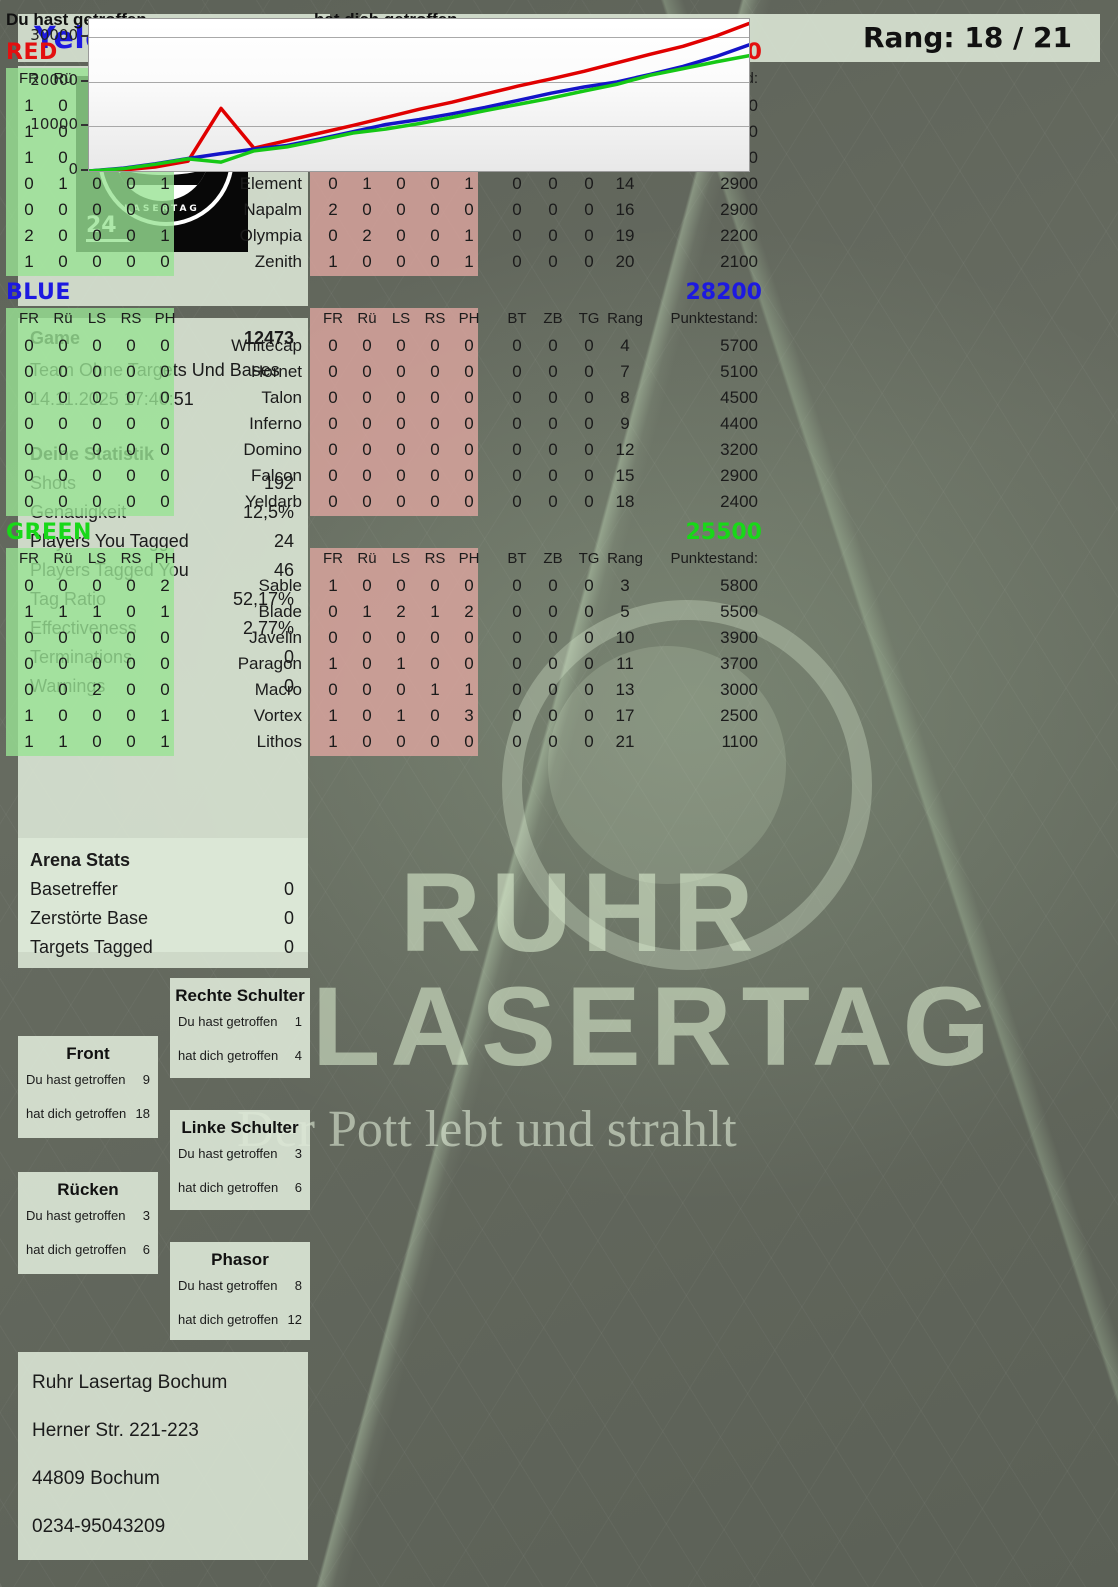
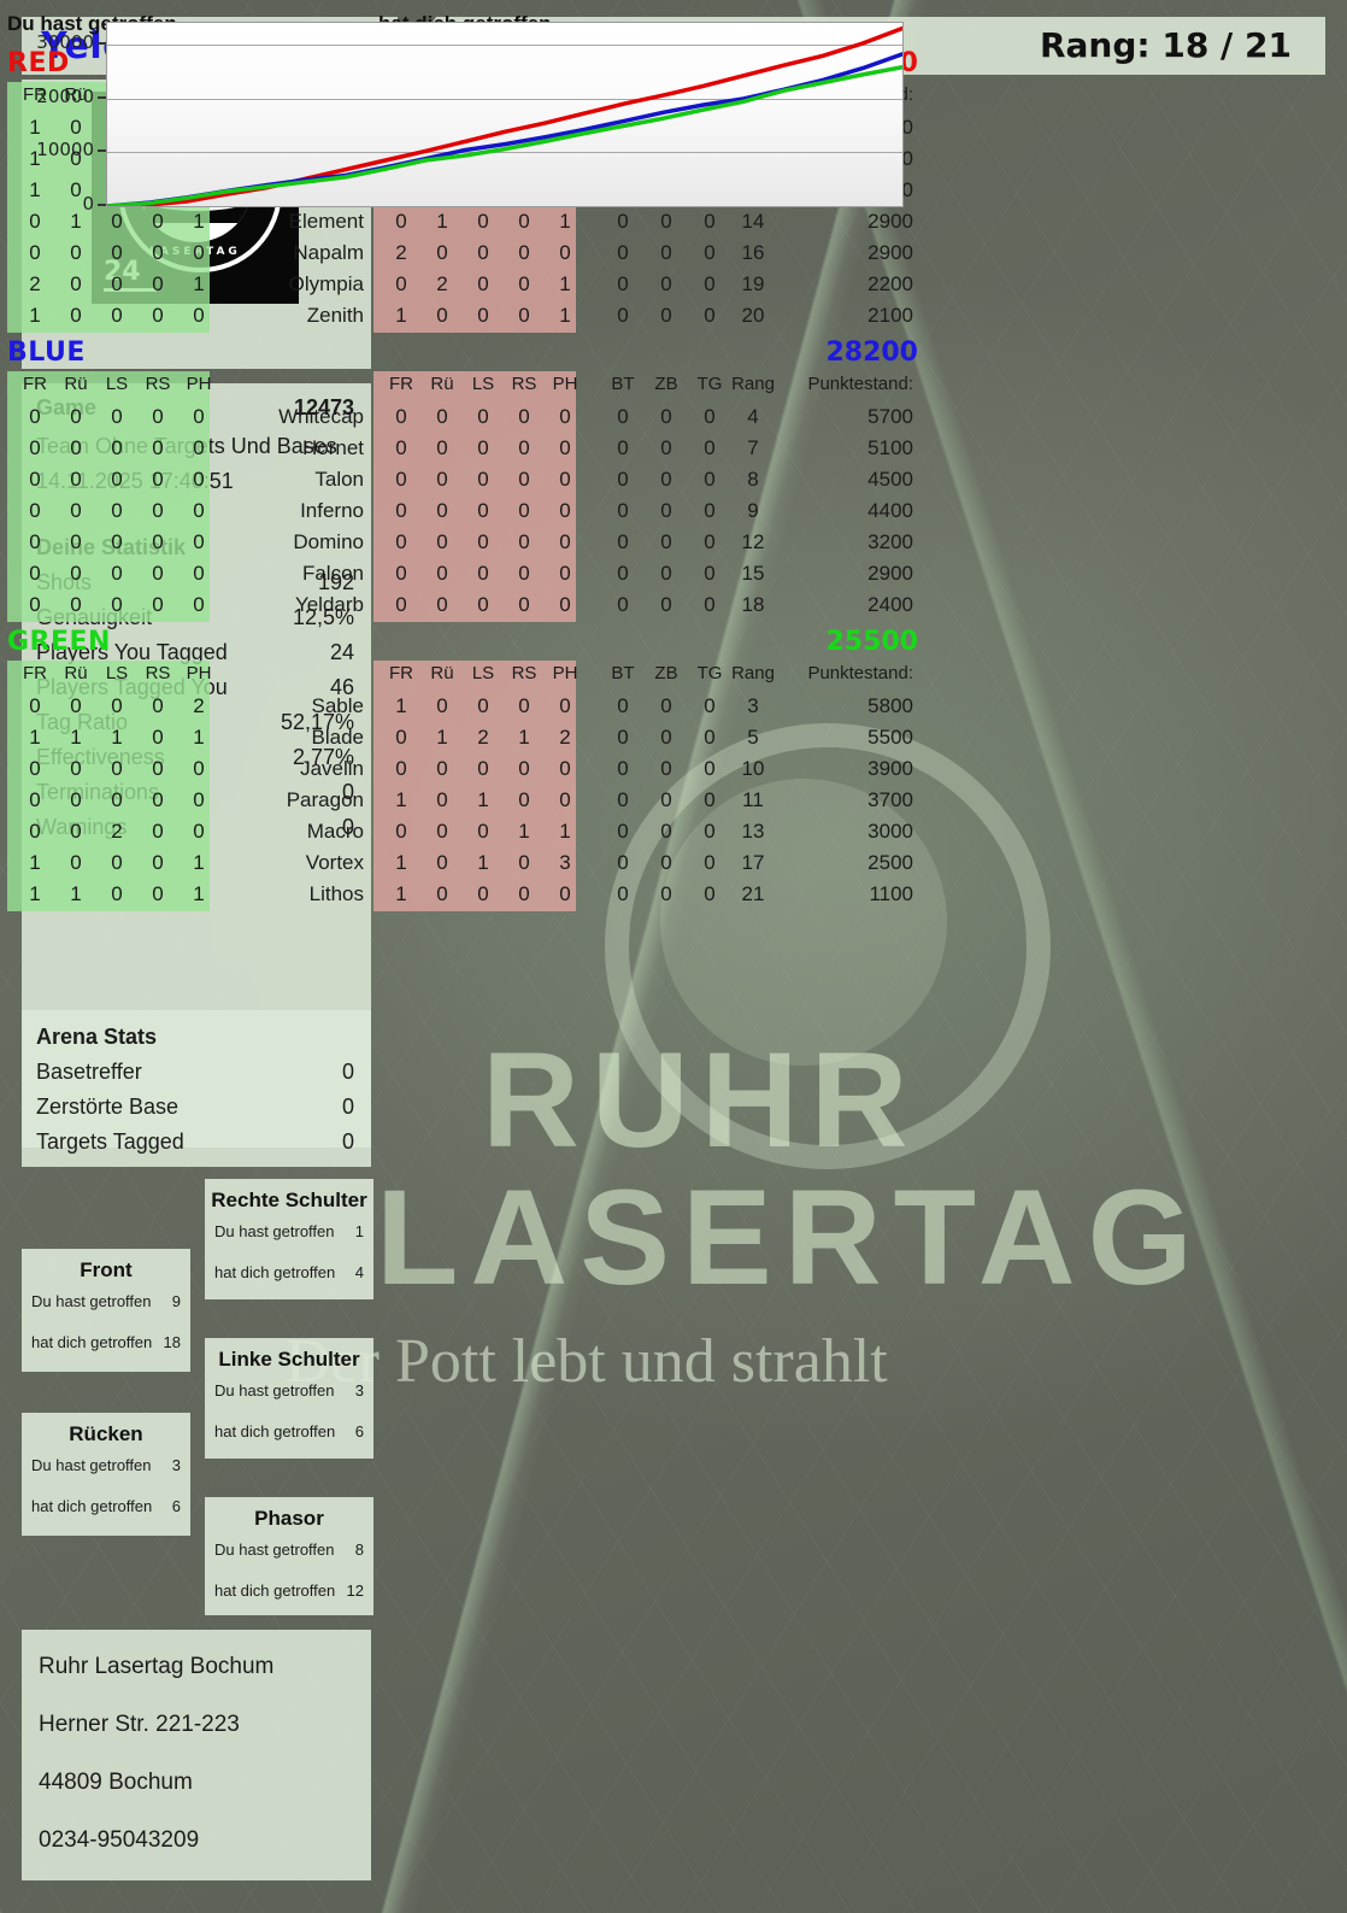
RED/20: 14000 -> 3000
GREEN/20: 2000 -> 4000
